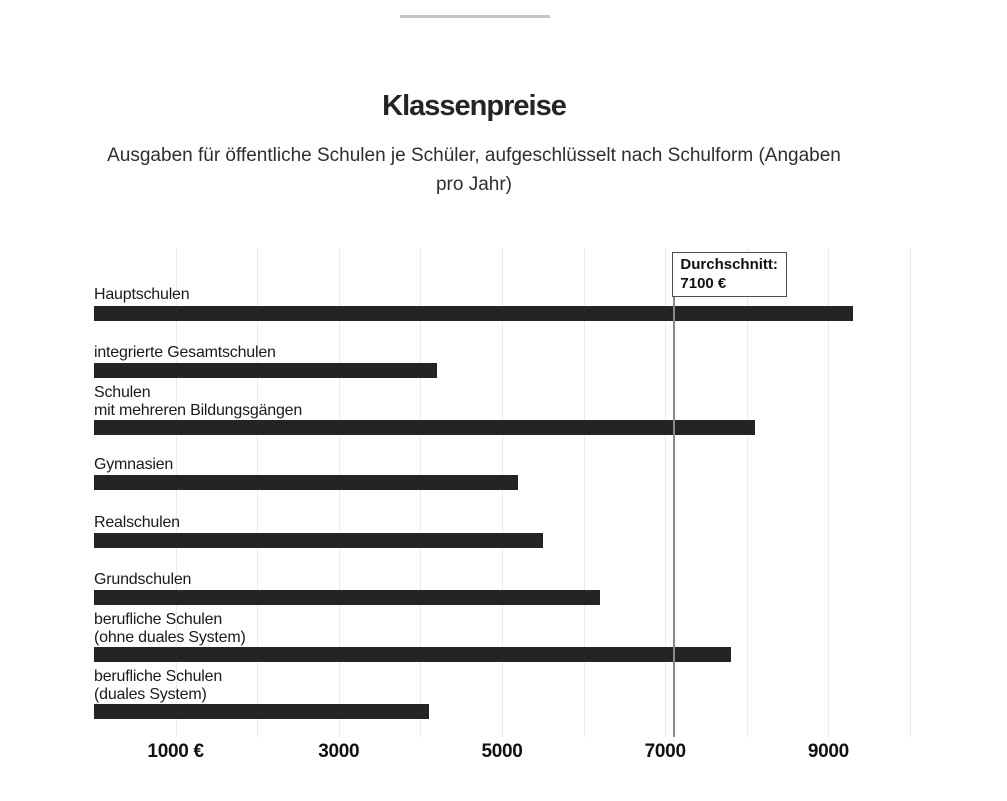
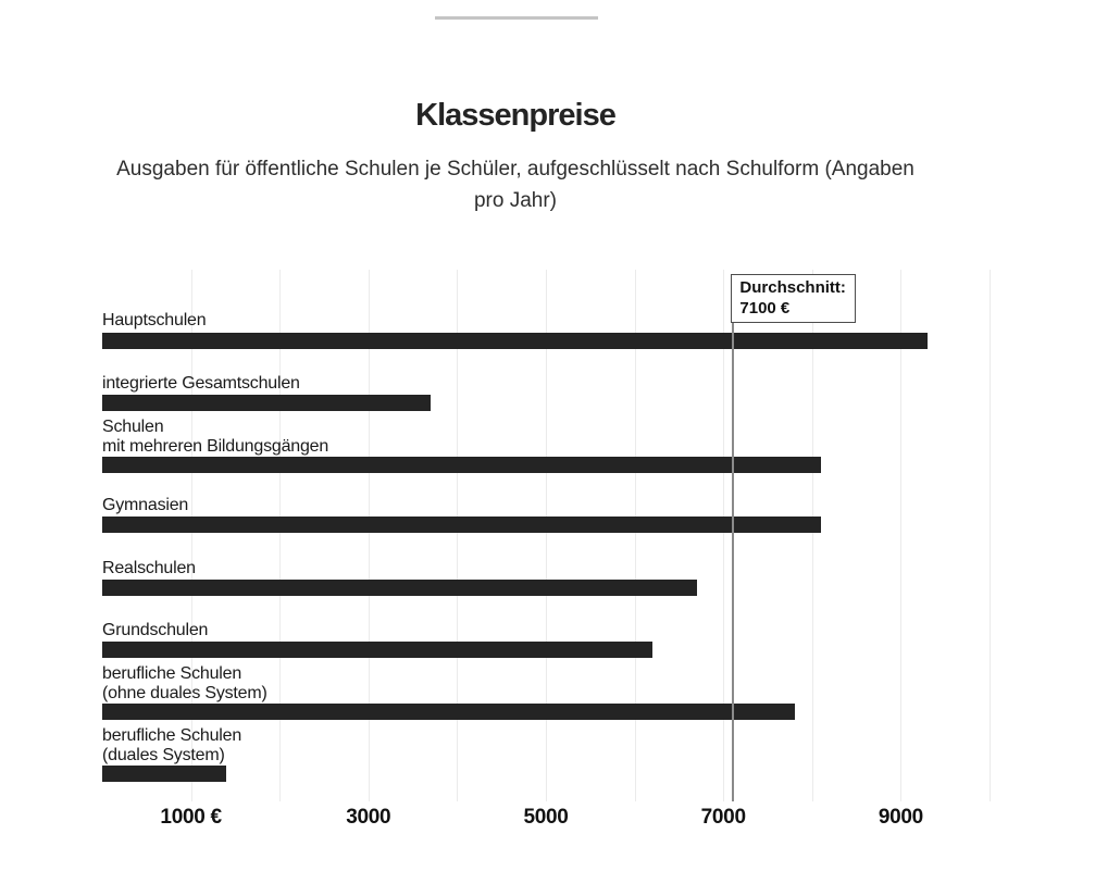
integrierte Gesamtschulen: 4200 -> 3700
Gymnasien: 5200 -> 8100
Realschulen: 5500 -> 6700
berufliche Schulen (duales System): 4100 -> 1400
